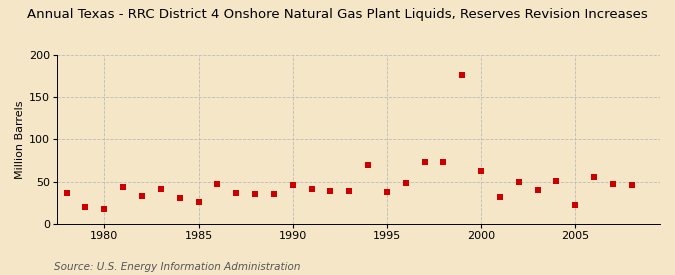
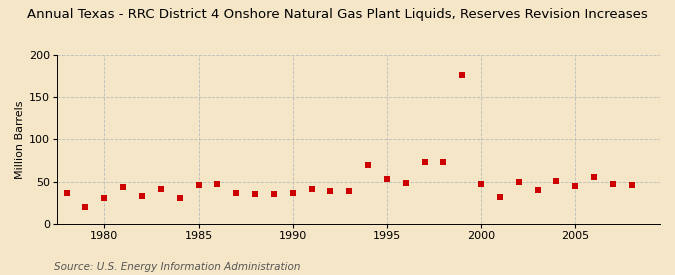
1980: 18 -> 30
1985: 26 -> 46
1990: 46 -> 37
1995: 38 -> 53
2000: 62 -> 47
2005: 22 -> 45
